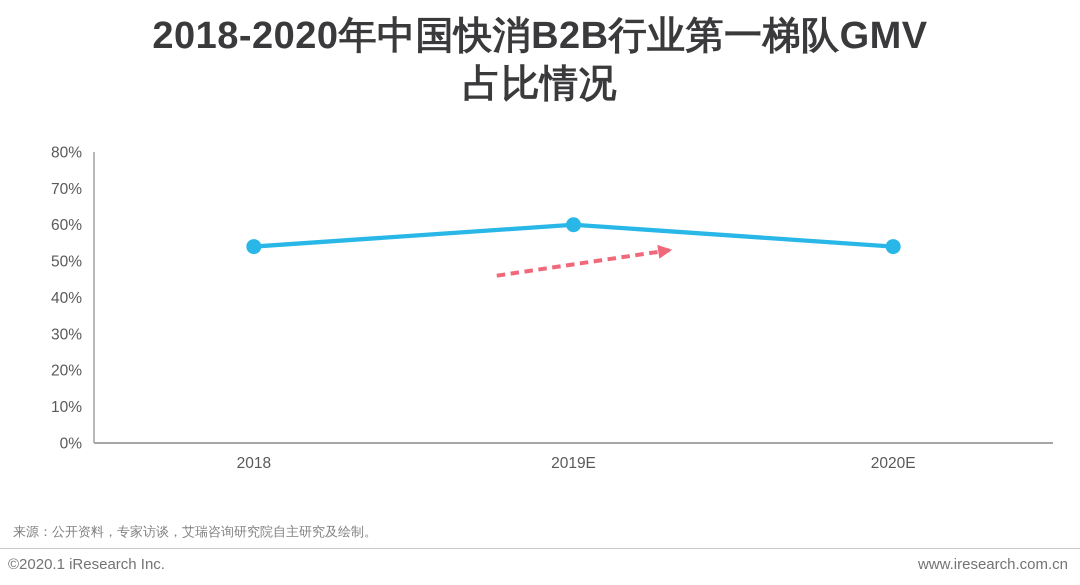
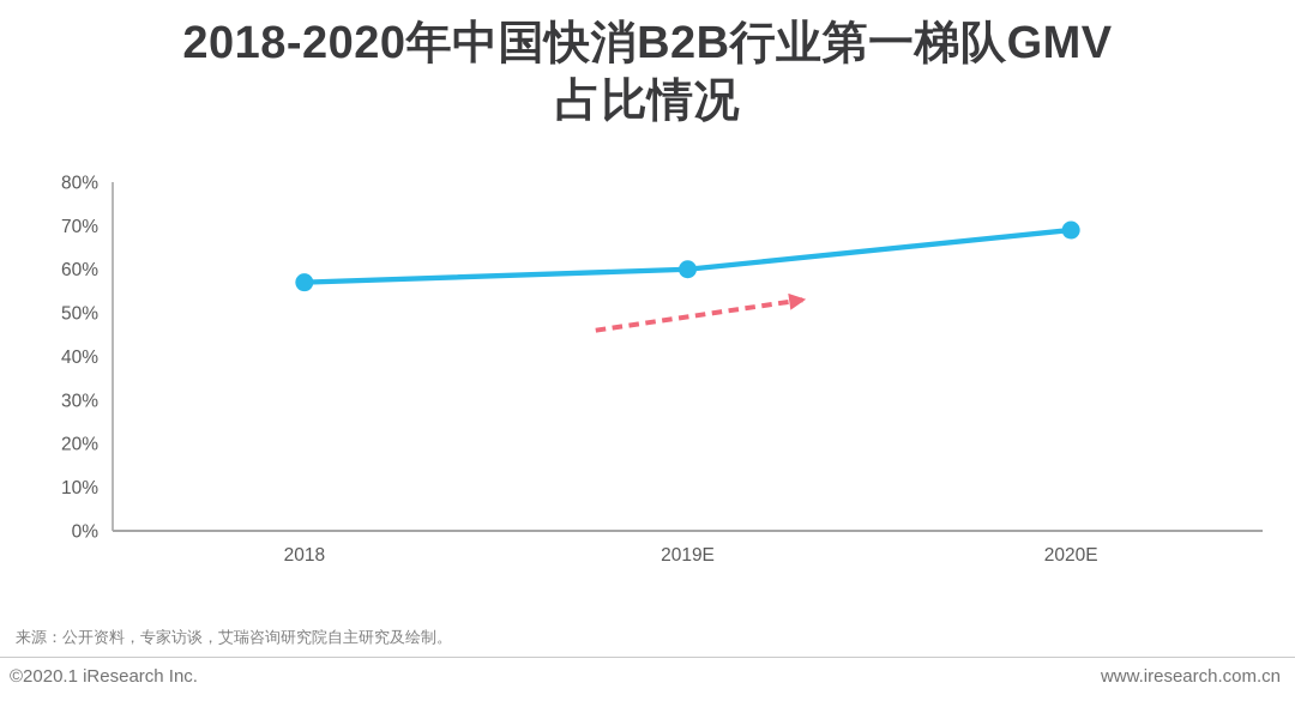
2018: 54% -> 57%
2020E: 54% -> 69%
